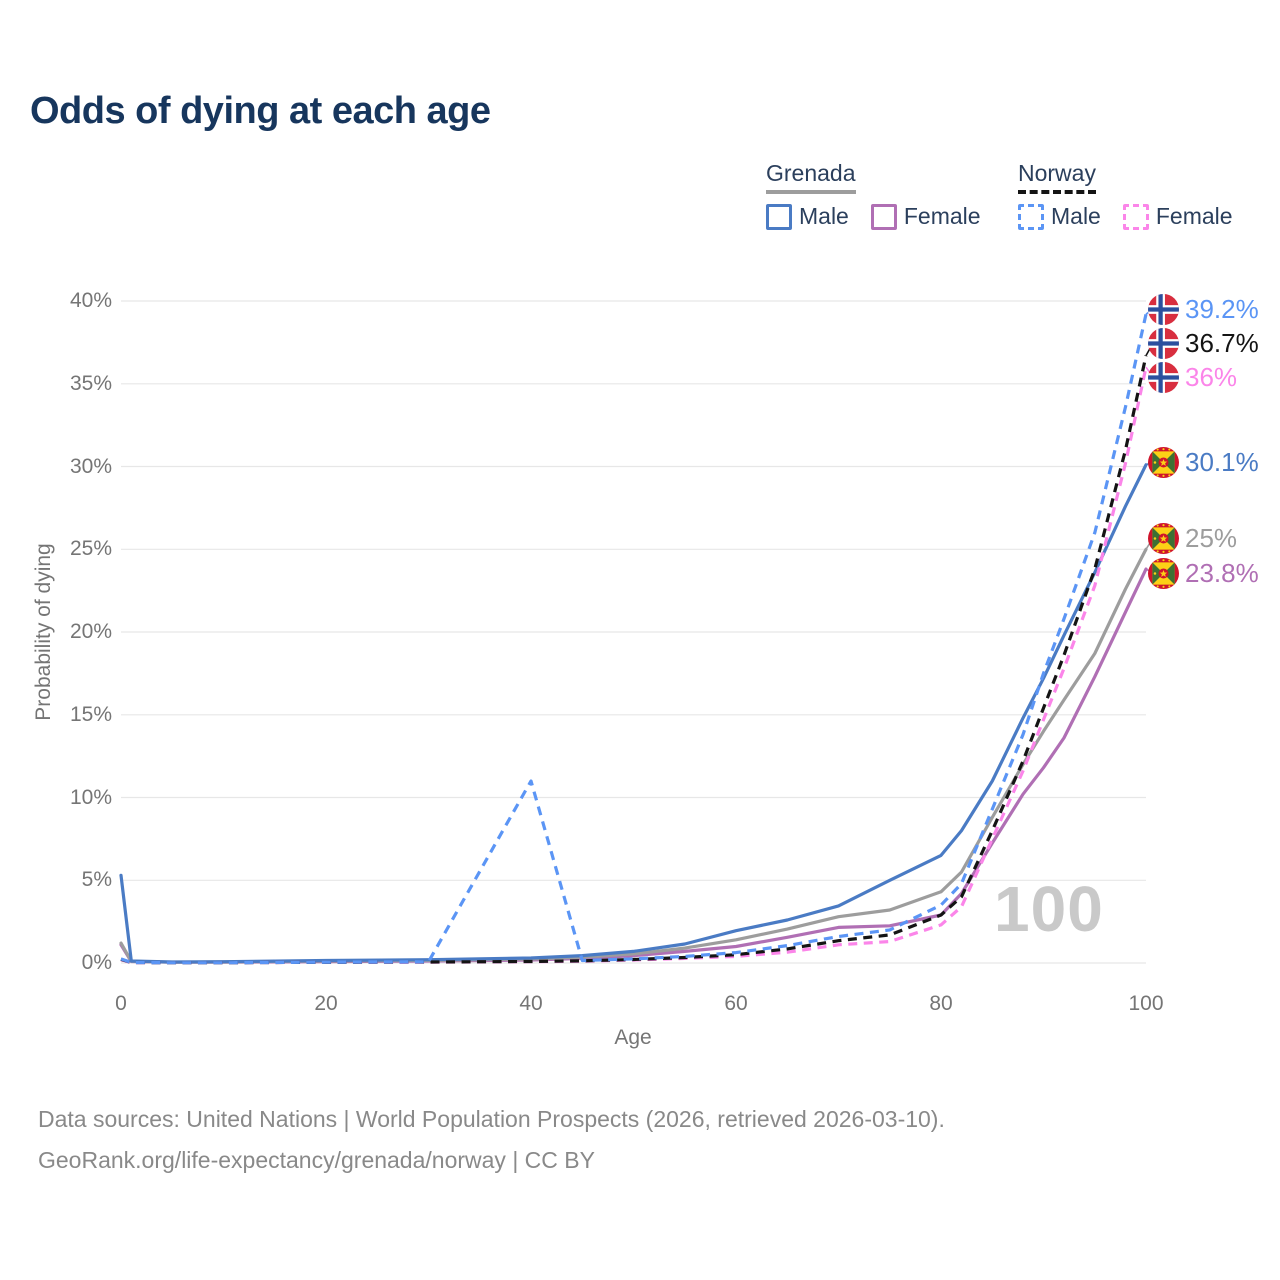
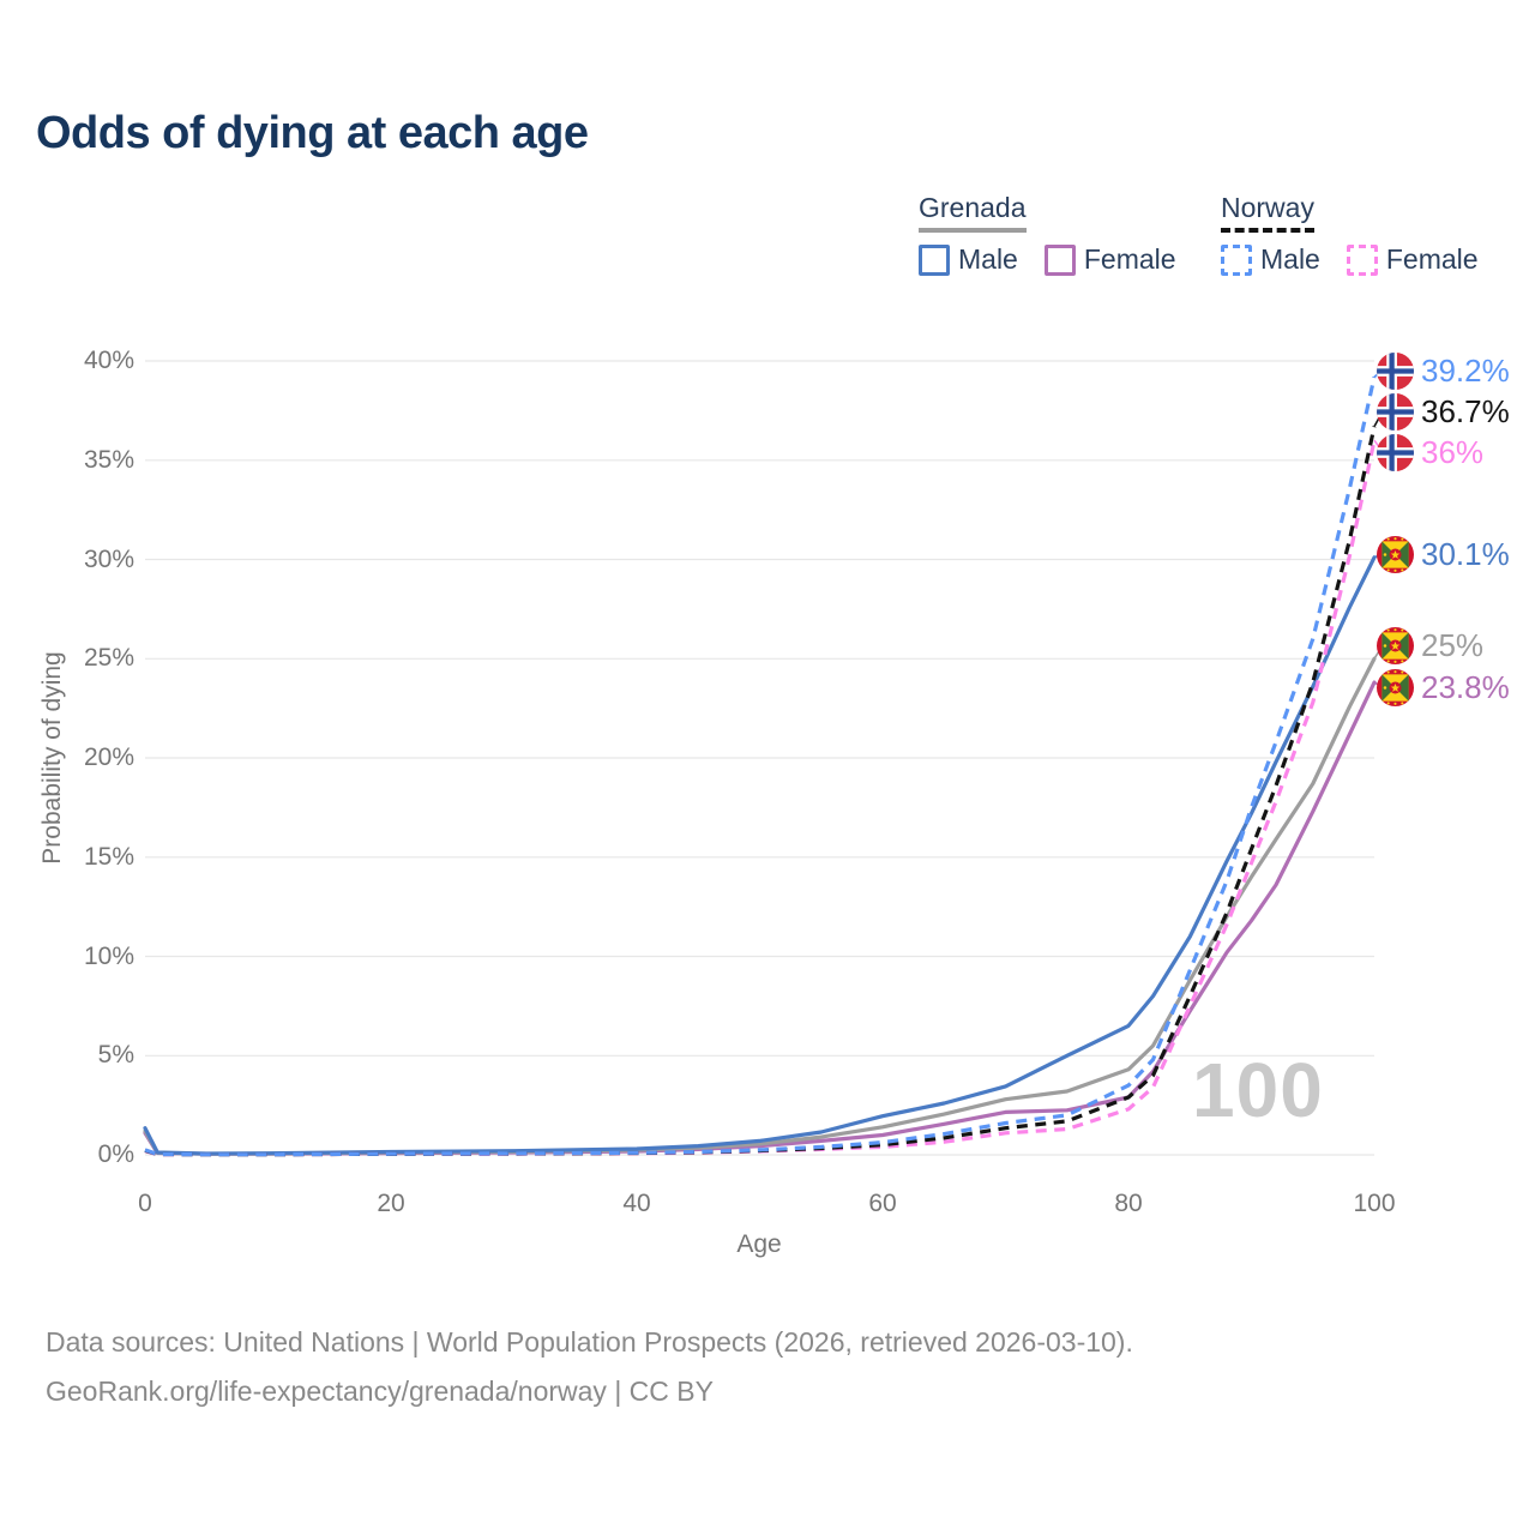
Grenada Male/0: 5.3% -> 1.4%
Norway Male/40: 11.0% -> 0.1%
